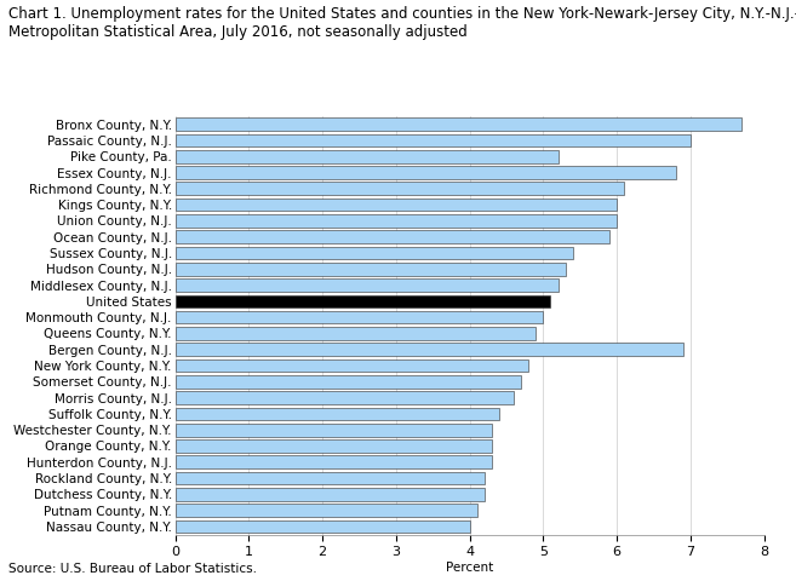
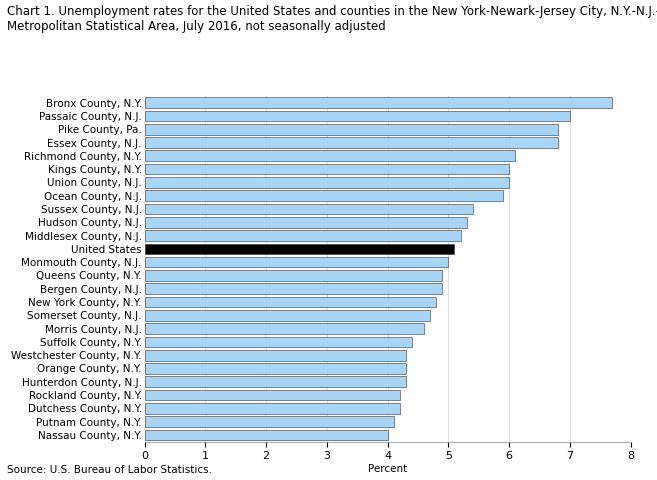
Pike County, Pa.: 5.2 -> 6.8
Bergen County, N.J.: 6.9 -> 4.9
